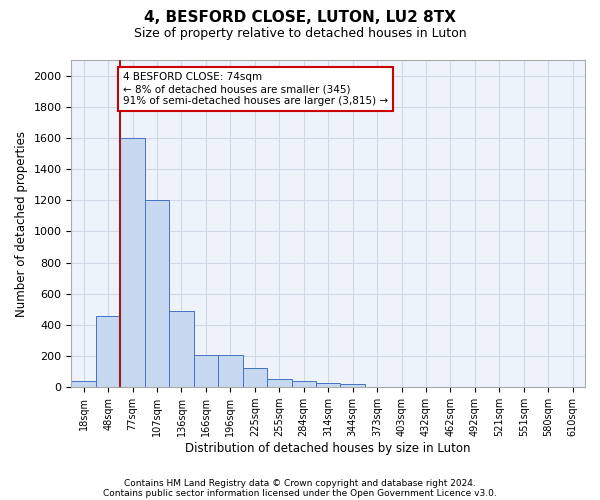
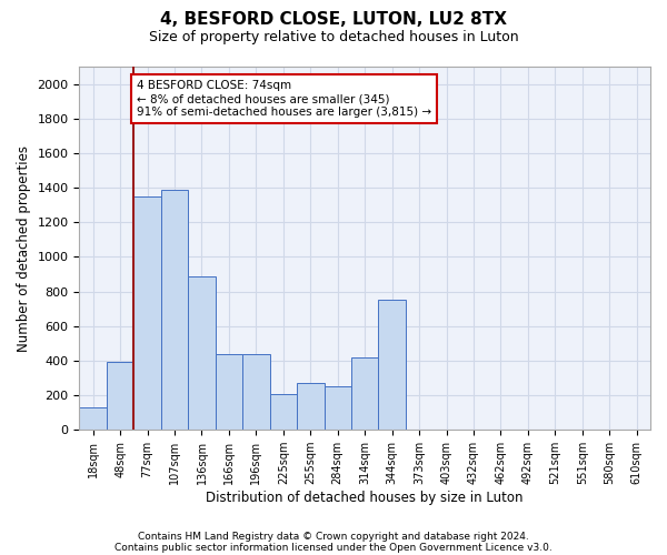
18sqm: 40 -> 130
48sqm: 460 -> 390
77sqm: 1600 -> 1350
107sqm: 1200 -> 1390
136sqm: 490 -> 890
166sqm: 210 -> 440
196sqm: 210 -> 440
225sqm: 120 -> 210
255sqm: 50 -> 270
284sqm: 40 -> 250
314sqm: 20 -> 420
344sqm: 20 -> 750
